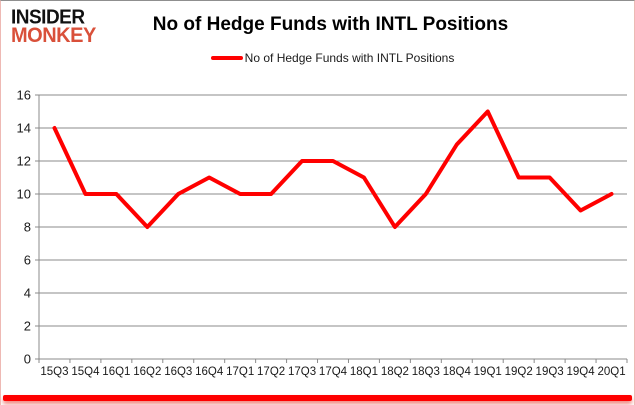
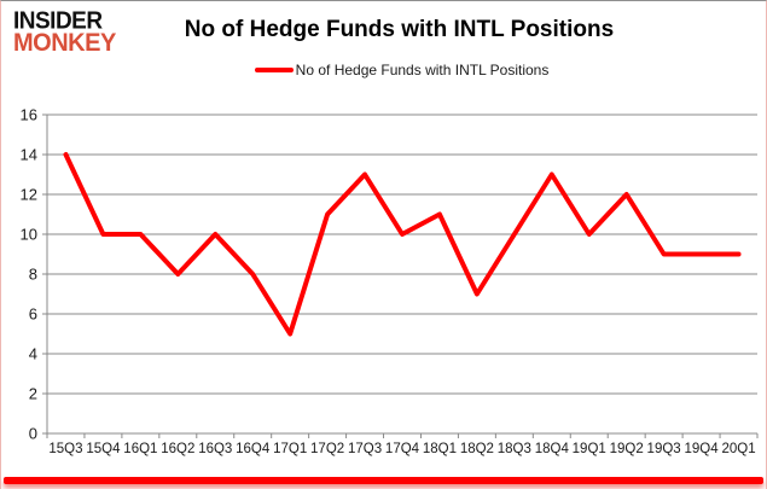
16Q4: 11 -> 8
17Q1: 10 -> 5
17Q2: 10 -> 11
17Q3: 12 -> 13
17Q4: 12 -> 10
18Q2: 8 -> 7
19Q1: 15 -> 10
19Q2: 11 -> 12
19Q3: 11 -> 9
20Q1: 10 -> 9
